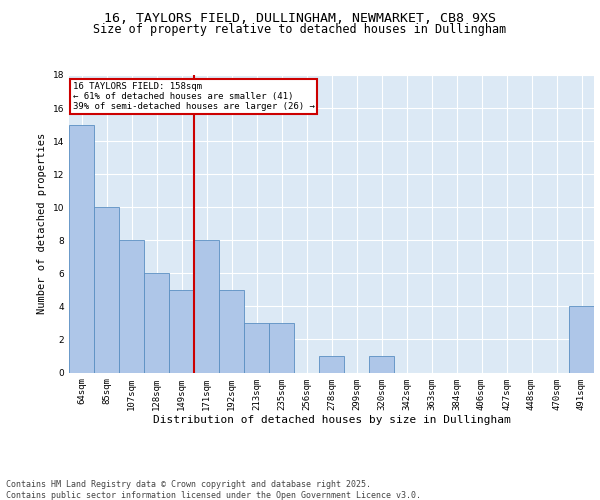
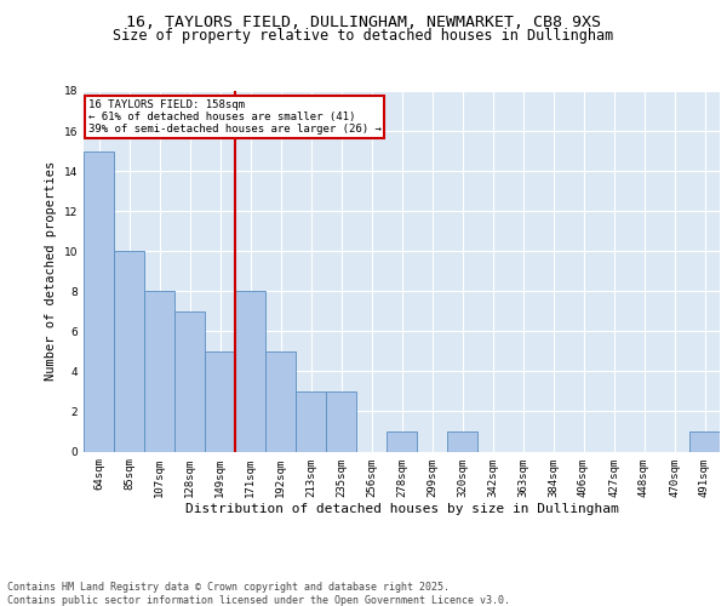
128sqm: 6 -> 7
491sqm: 4 -> 1
